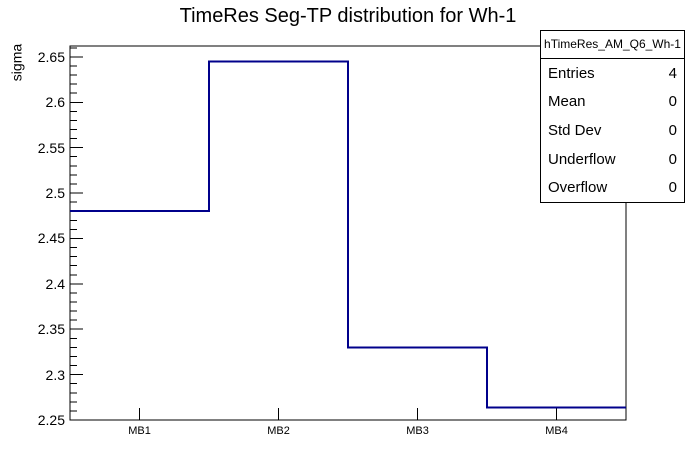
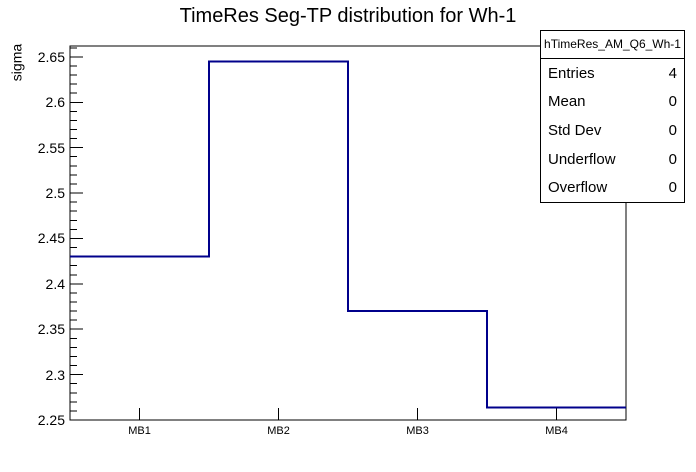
MB1: 2.48 -> 2.43
MB3: 2.33 -> 2.37
